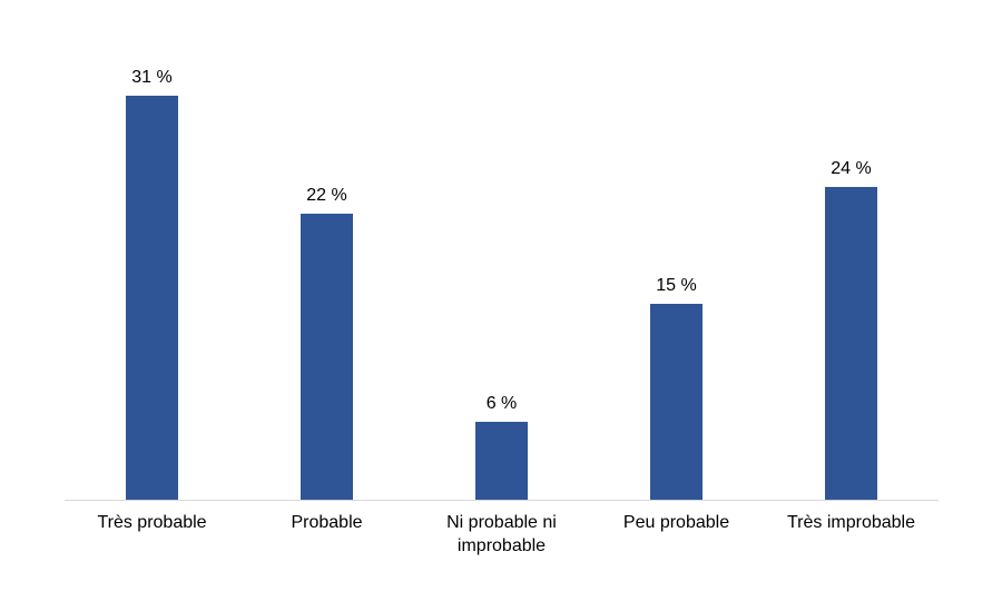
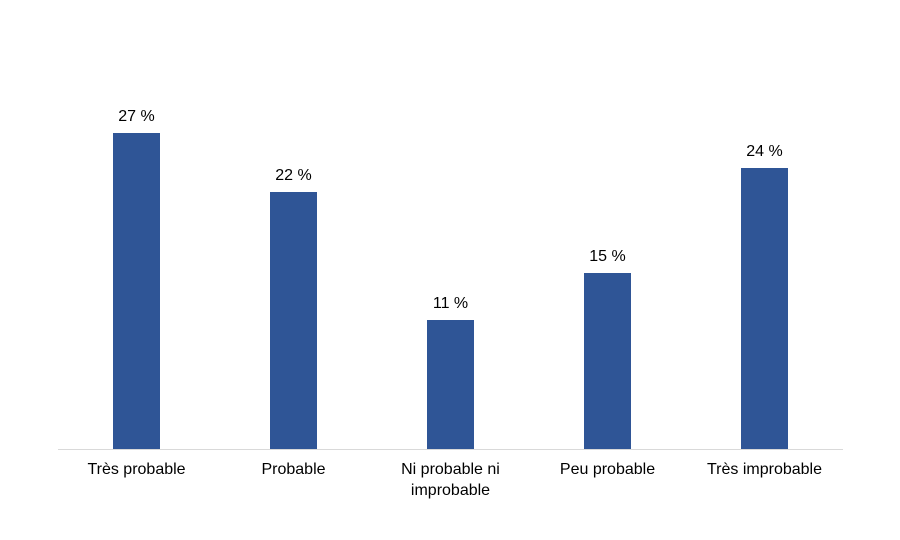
Très probable: 31 -> 27
Ni probable ni improbable: 6 -> 11
